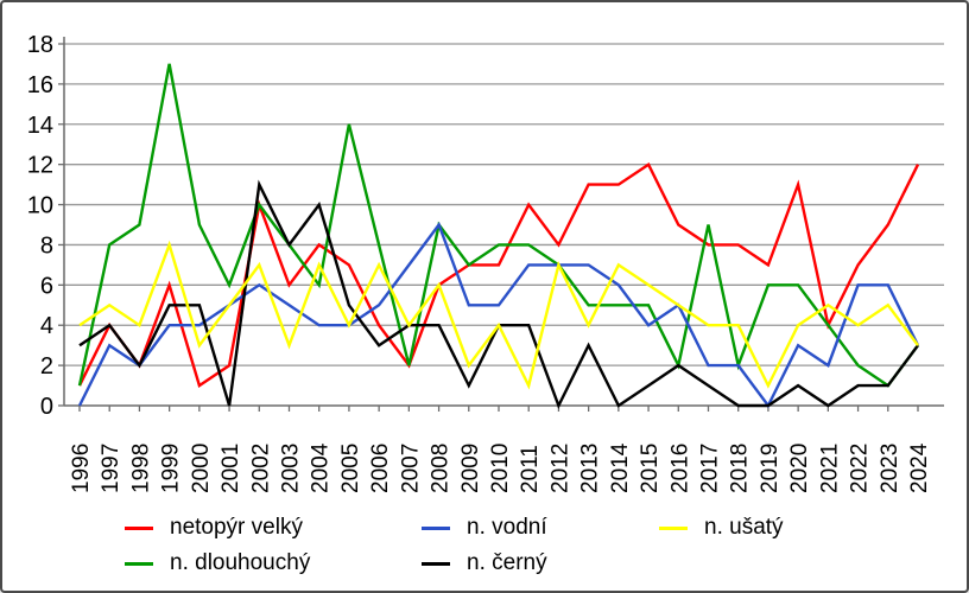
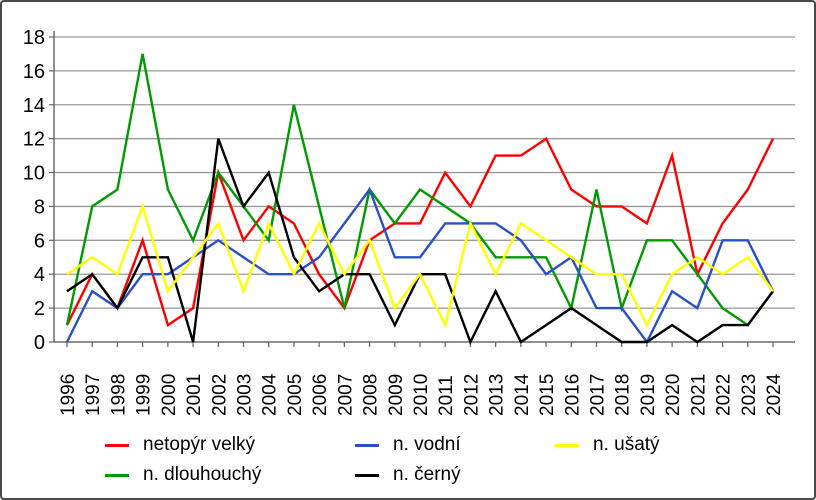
n. černý/2002: 11 -> 12
n. dlouhouchý/2010: 8 -> 9
